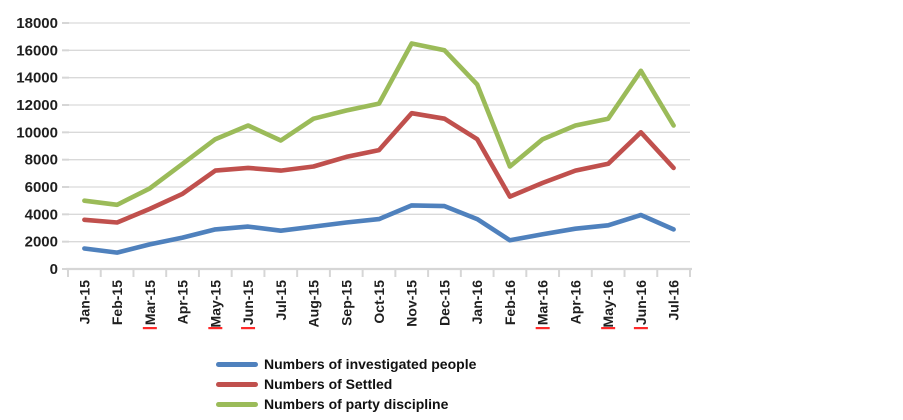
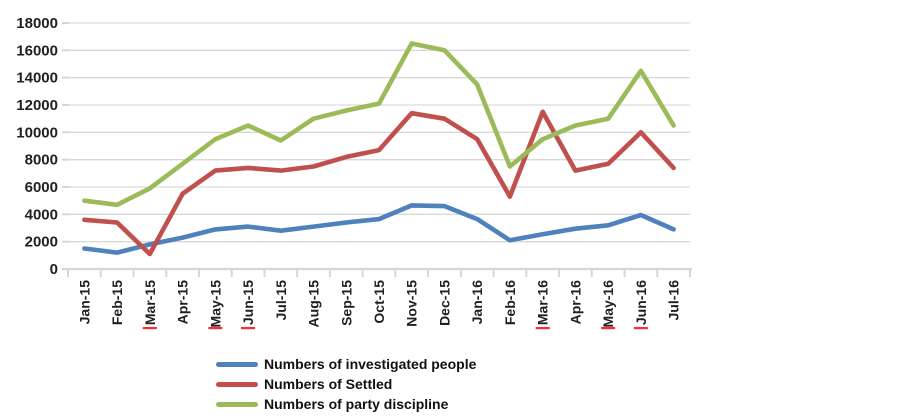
Numbers of Settled/Mar-15: 4400 -> 1100
Numbers of Settled/Mar-16: 6300 -> 11500
